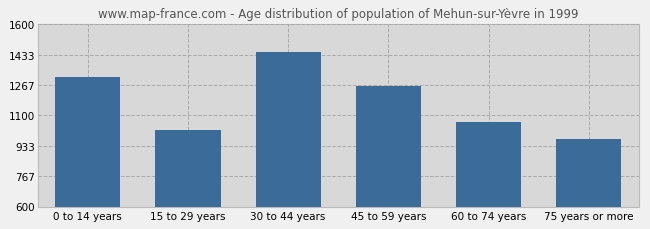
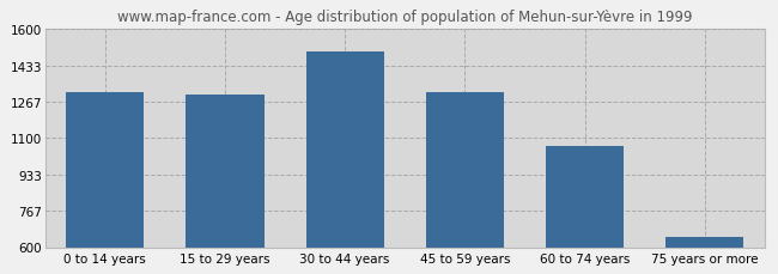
15 to 29 years: 1020 -> 1300
30 to 44 years: 1450 -> 1500
45 to 59 years: 1260 -> 1310
75 years or more: 970 -> 640
